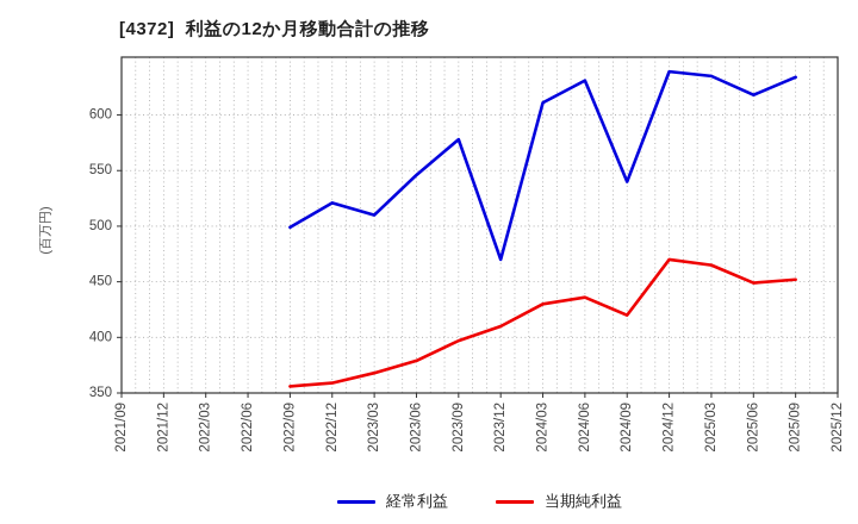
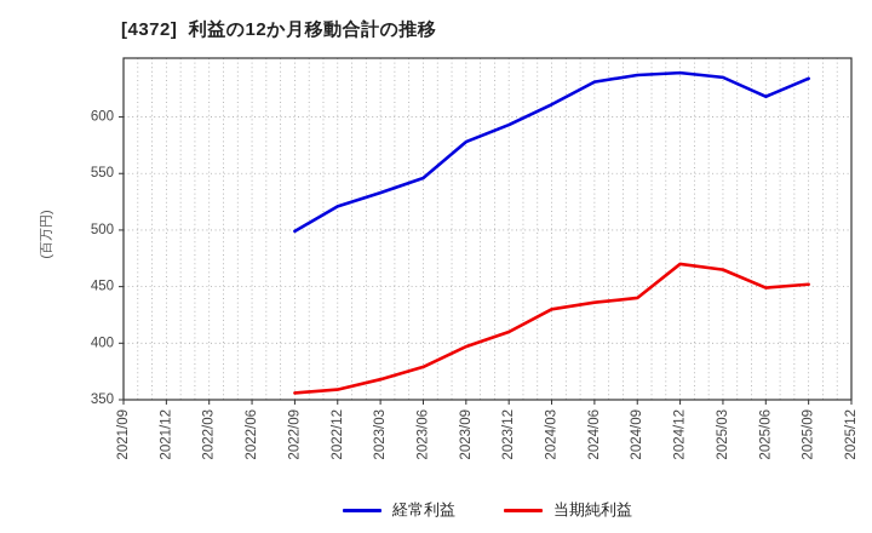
経常利益/2023/03: 510 -> 530
経常利益/2023/12: 470 -> 590
経常利益/2024/09: 540 -> 640
当期純利益/2024/09: 420 -> 440
